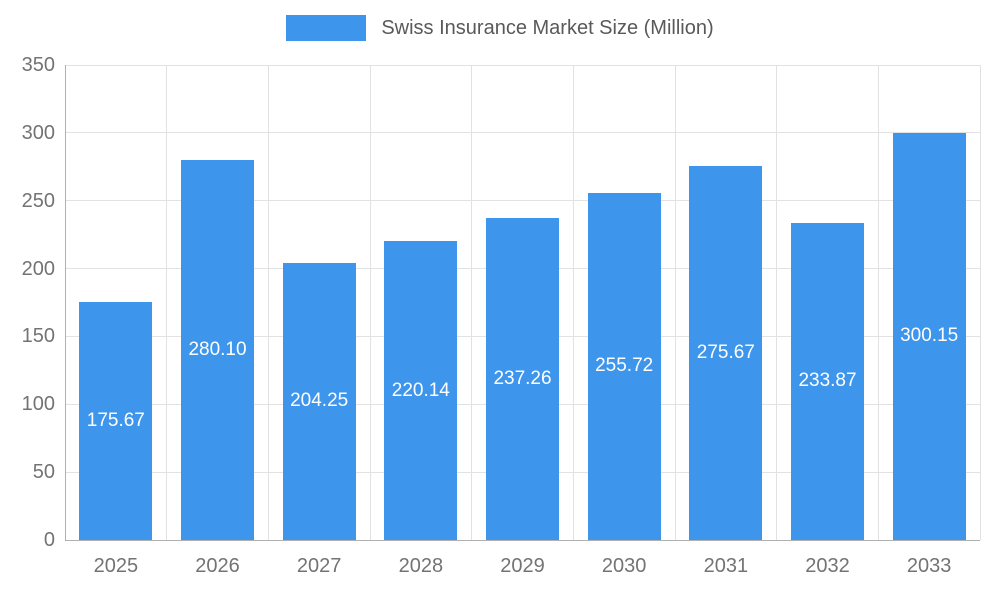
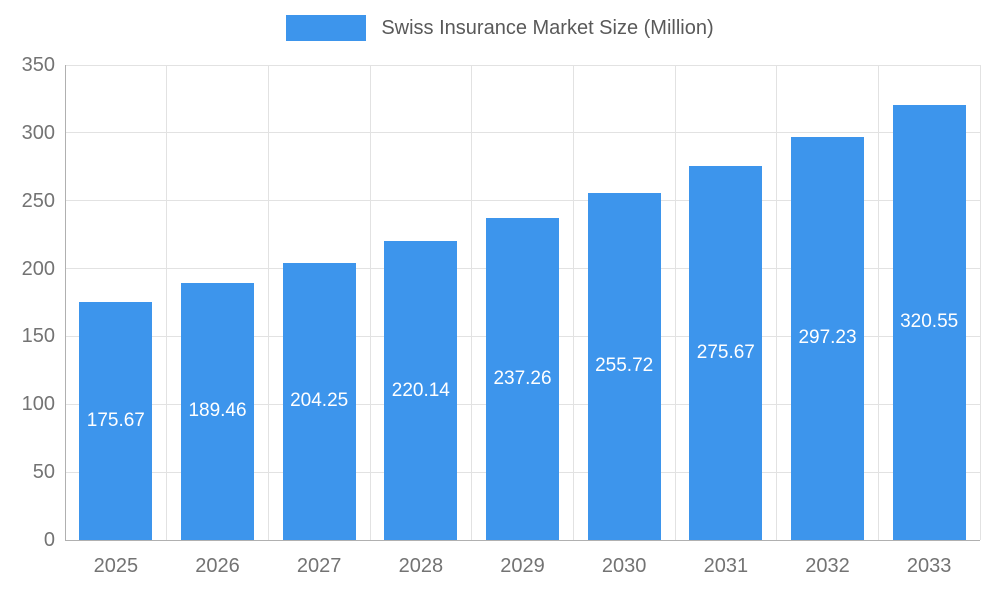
2026: 280.10 -> 189.46
2032: 233.87 -> 297.23
2033: 300.15 -> 320.55
